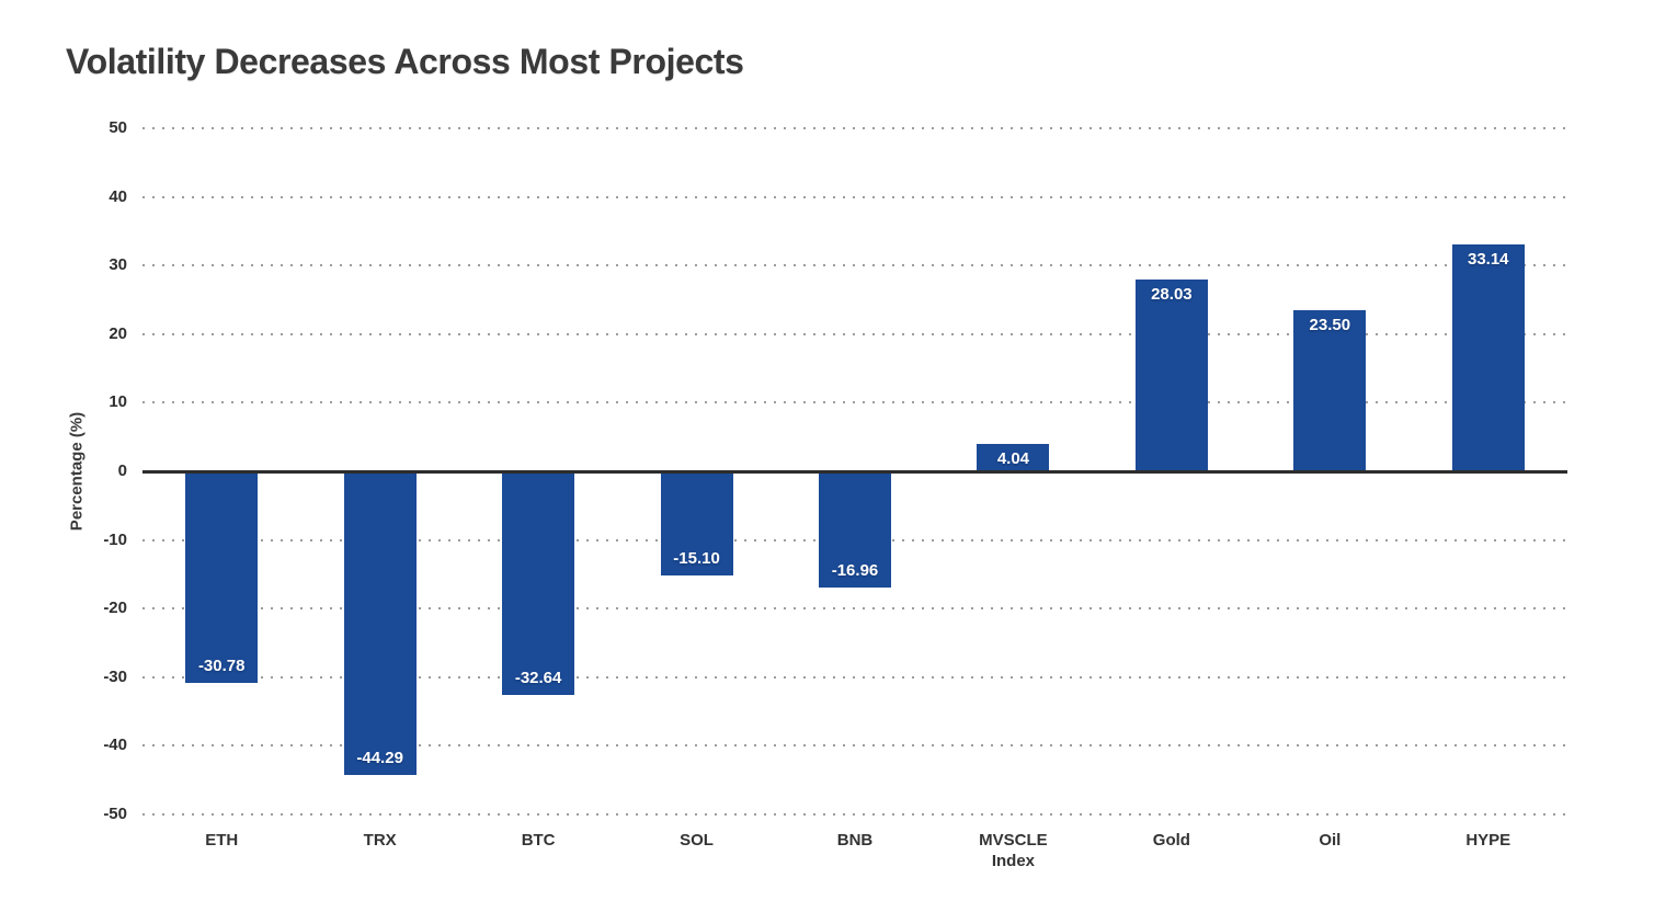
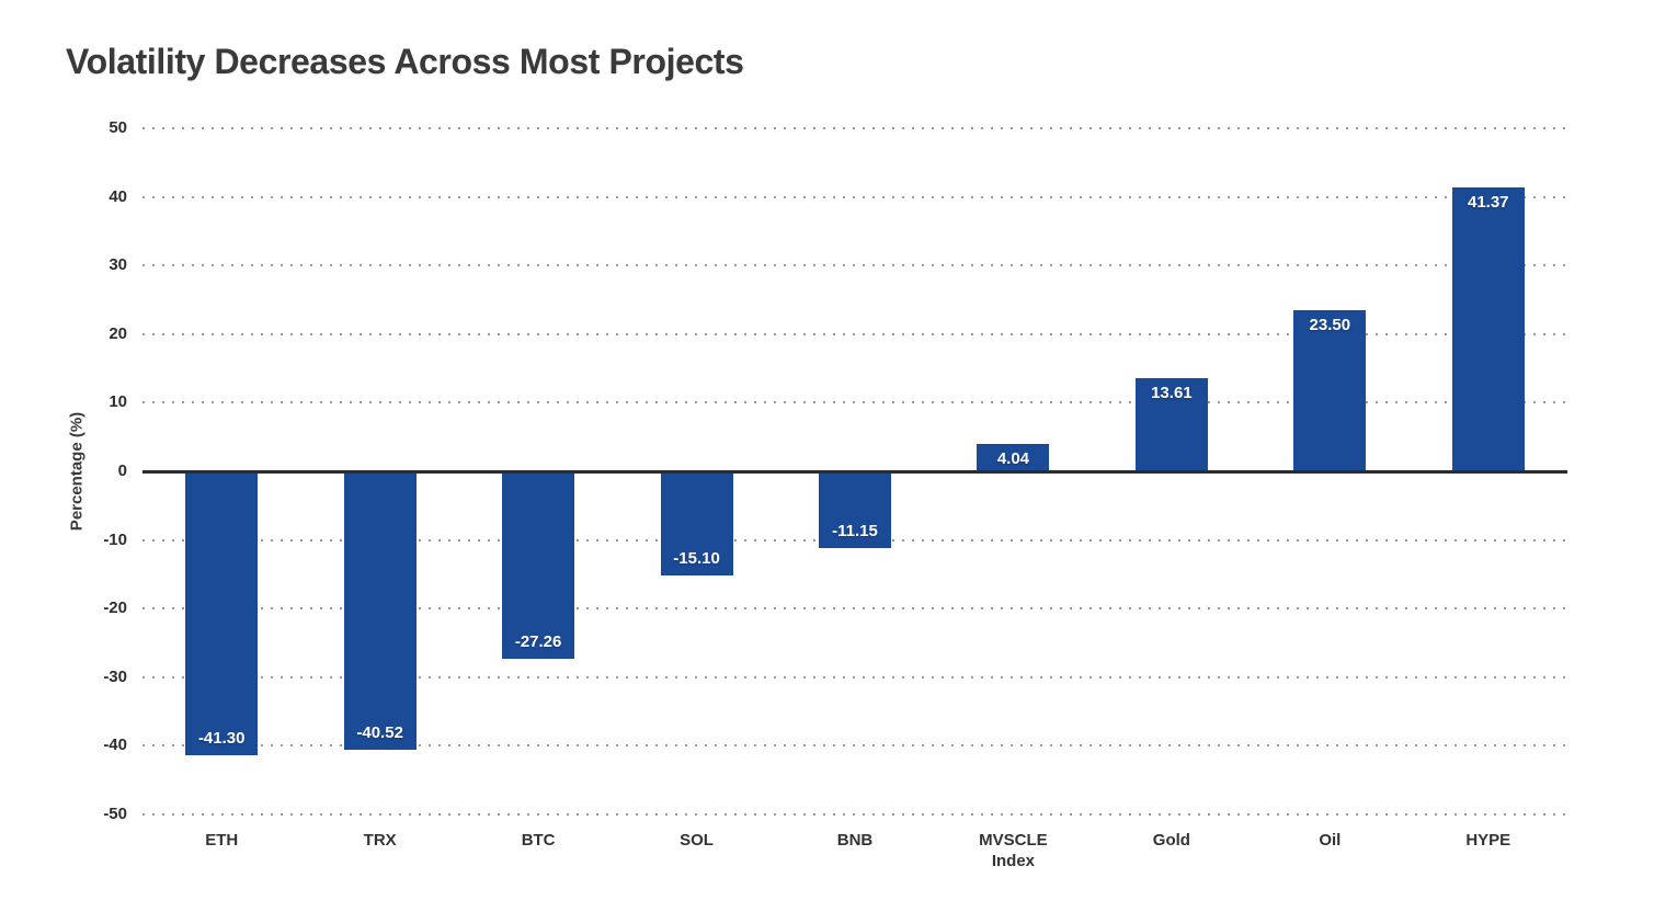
ETH: -30.78 -> -41.30
TRX: -44.29 -> -40.52
BTC: -32.64 -> -27.26
BNB: -16.96 -> -11.15
Gold: 28.03 -> 13.61
HYPE: 33.14 -> 41.37
